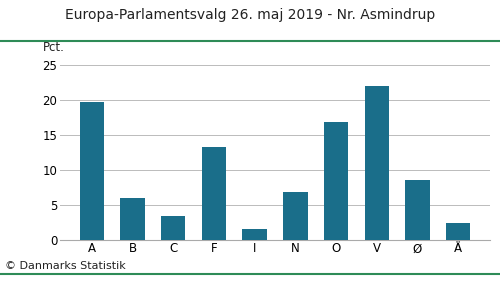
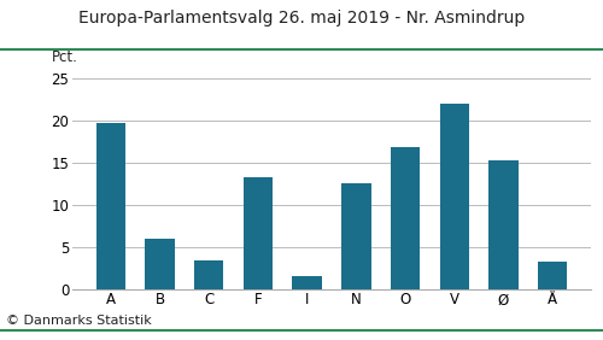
N: 6.8 -> 12.6
Ø: 8.5 -> 15.2
Å: 2.4 -> 3.2
